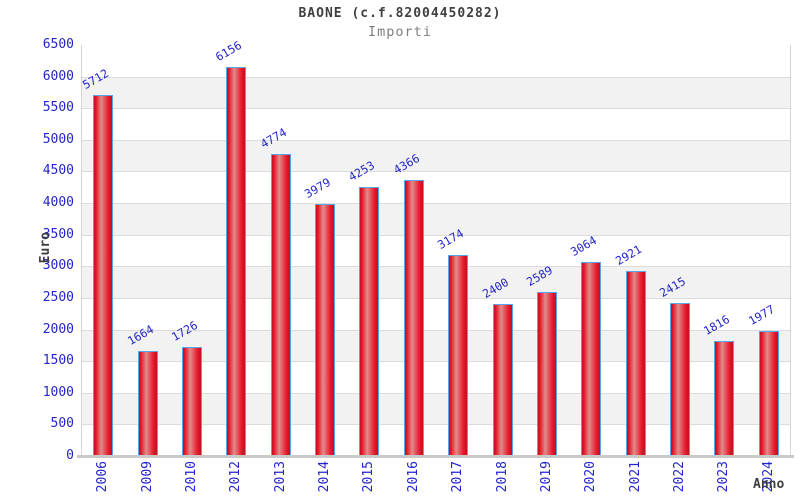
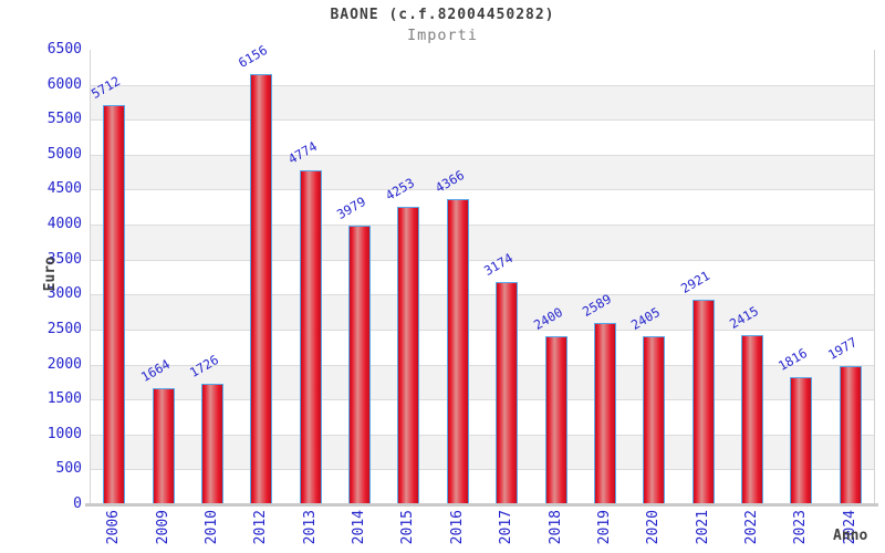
2020: 3064 -> 2405
